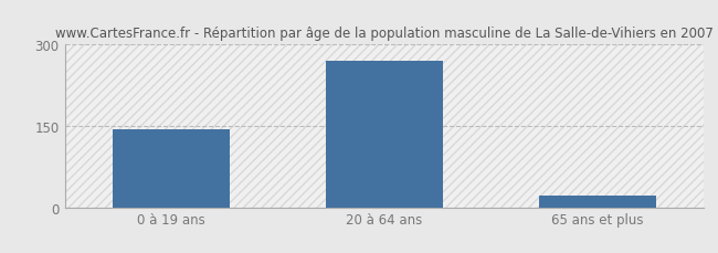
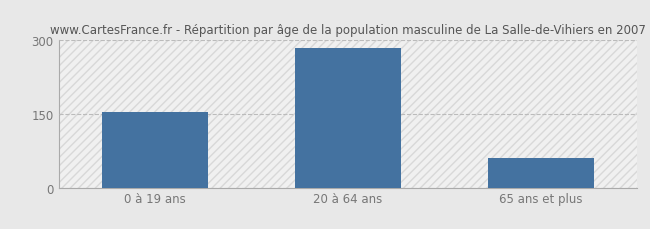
0 à 19 ans: 143 -> 155
20 à 64 ans: 270 -> 285
65 ans et plus: 22 -> 60
